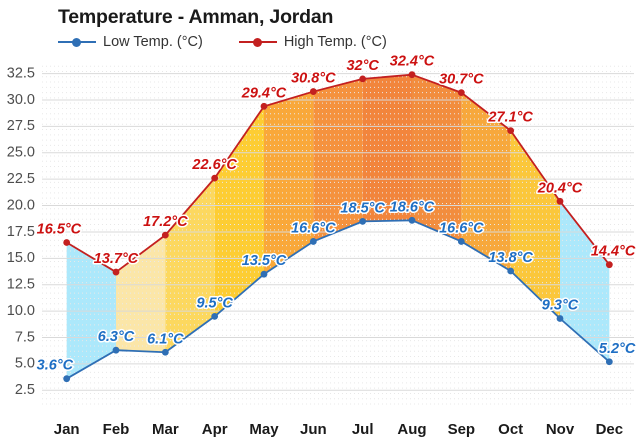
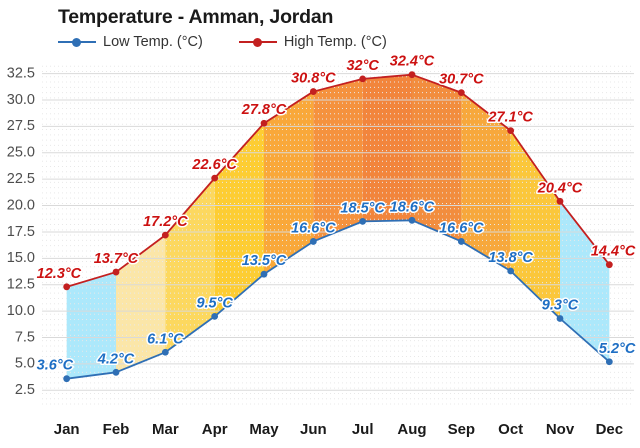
High Temp. (°C)/Jan: 16.5°C -> 12.3°C
Low Temp. (°C)/Feb: 6.3°C -> 4.2°C
High Temp. (°C)/May: 29.4°C -> 27.8°C
